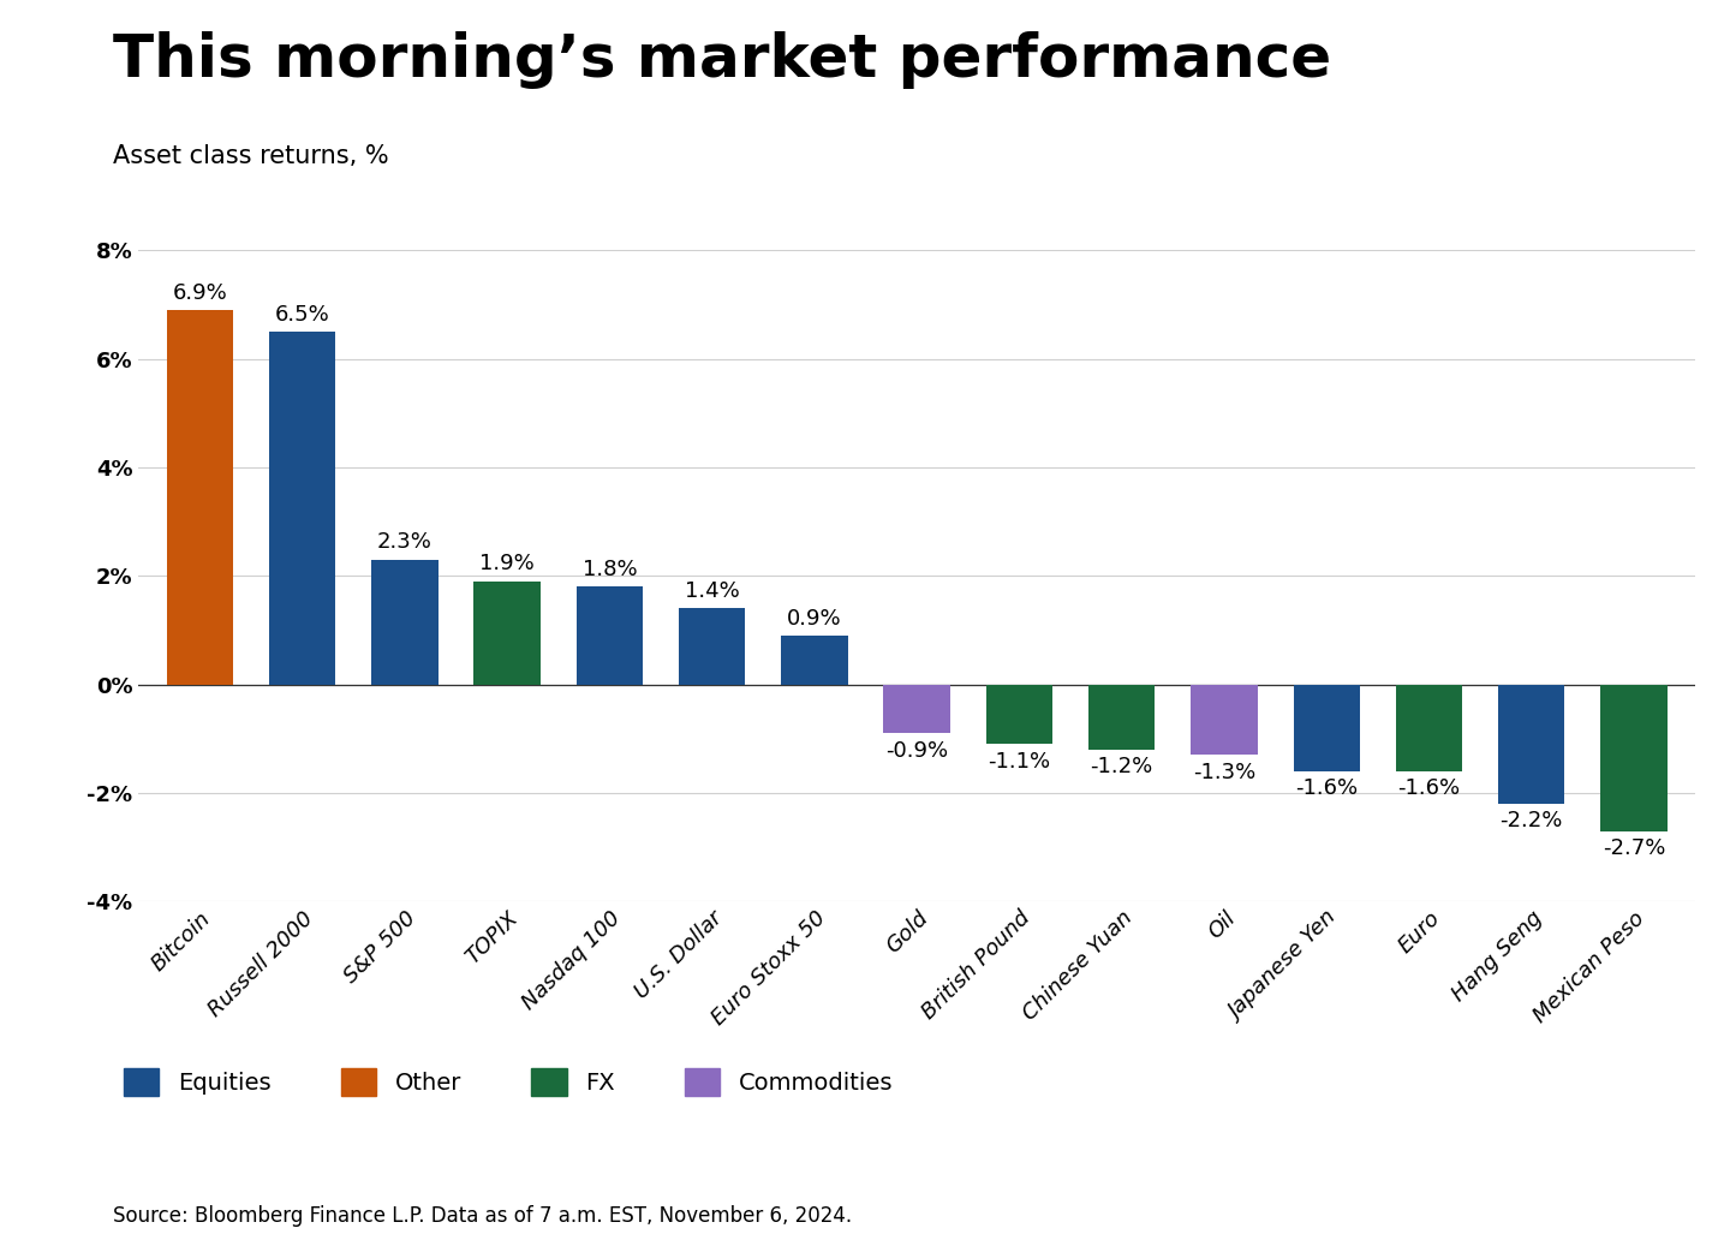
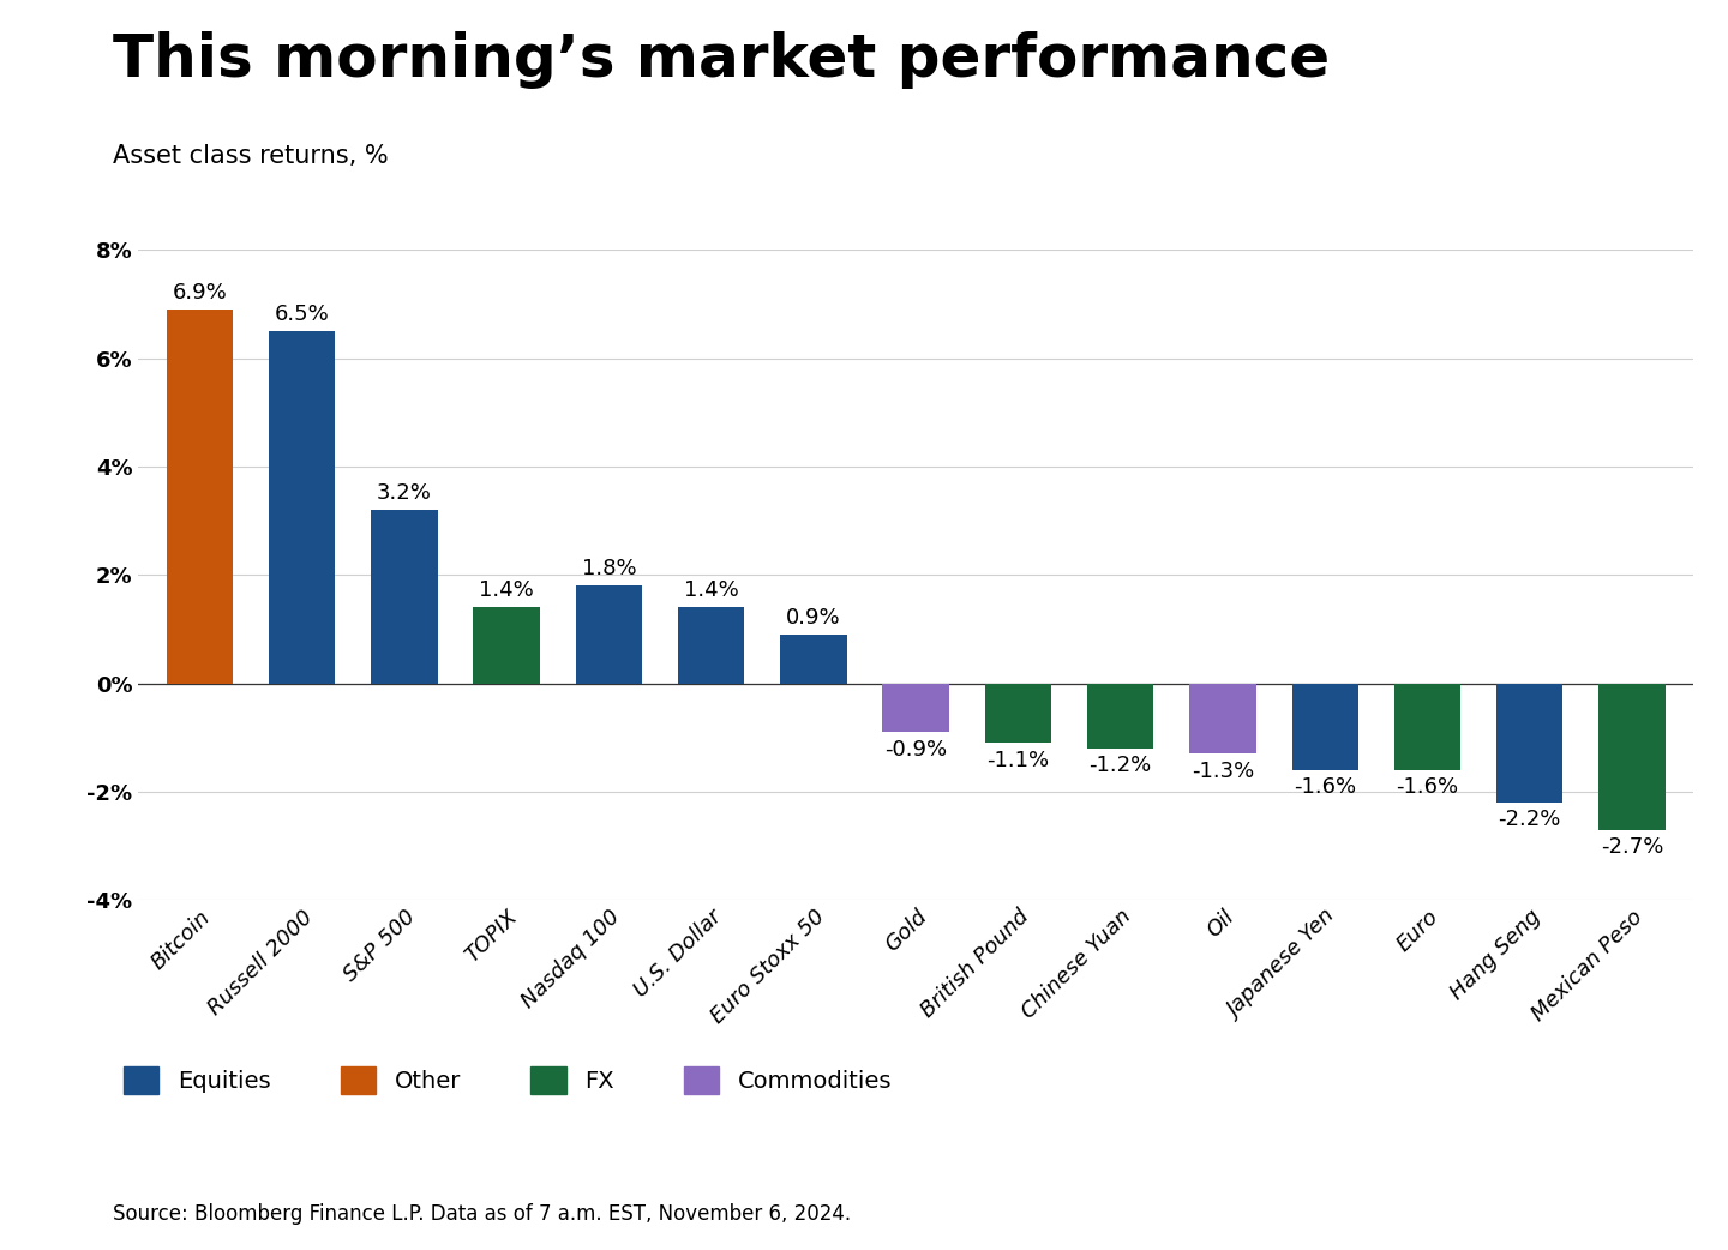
S&P 500: 2.3% -> 3.2%
TOPIX: 1.9% -> 1.4%
